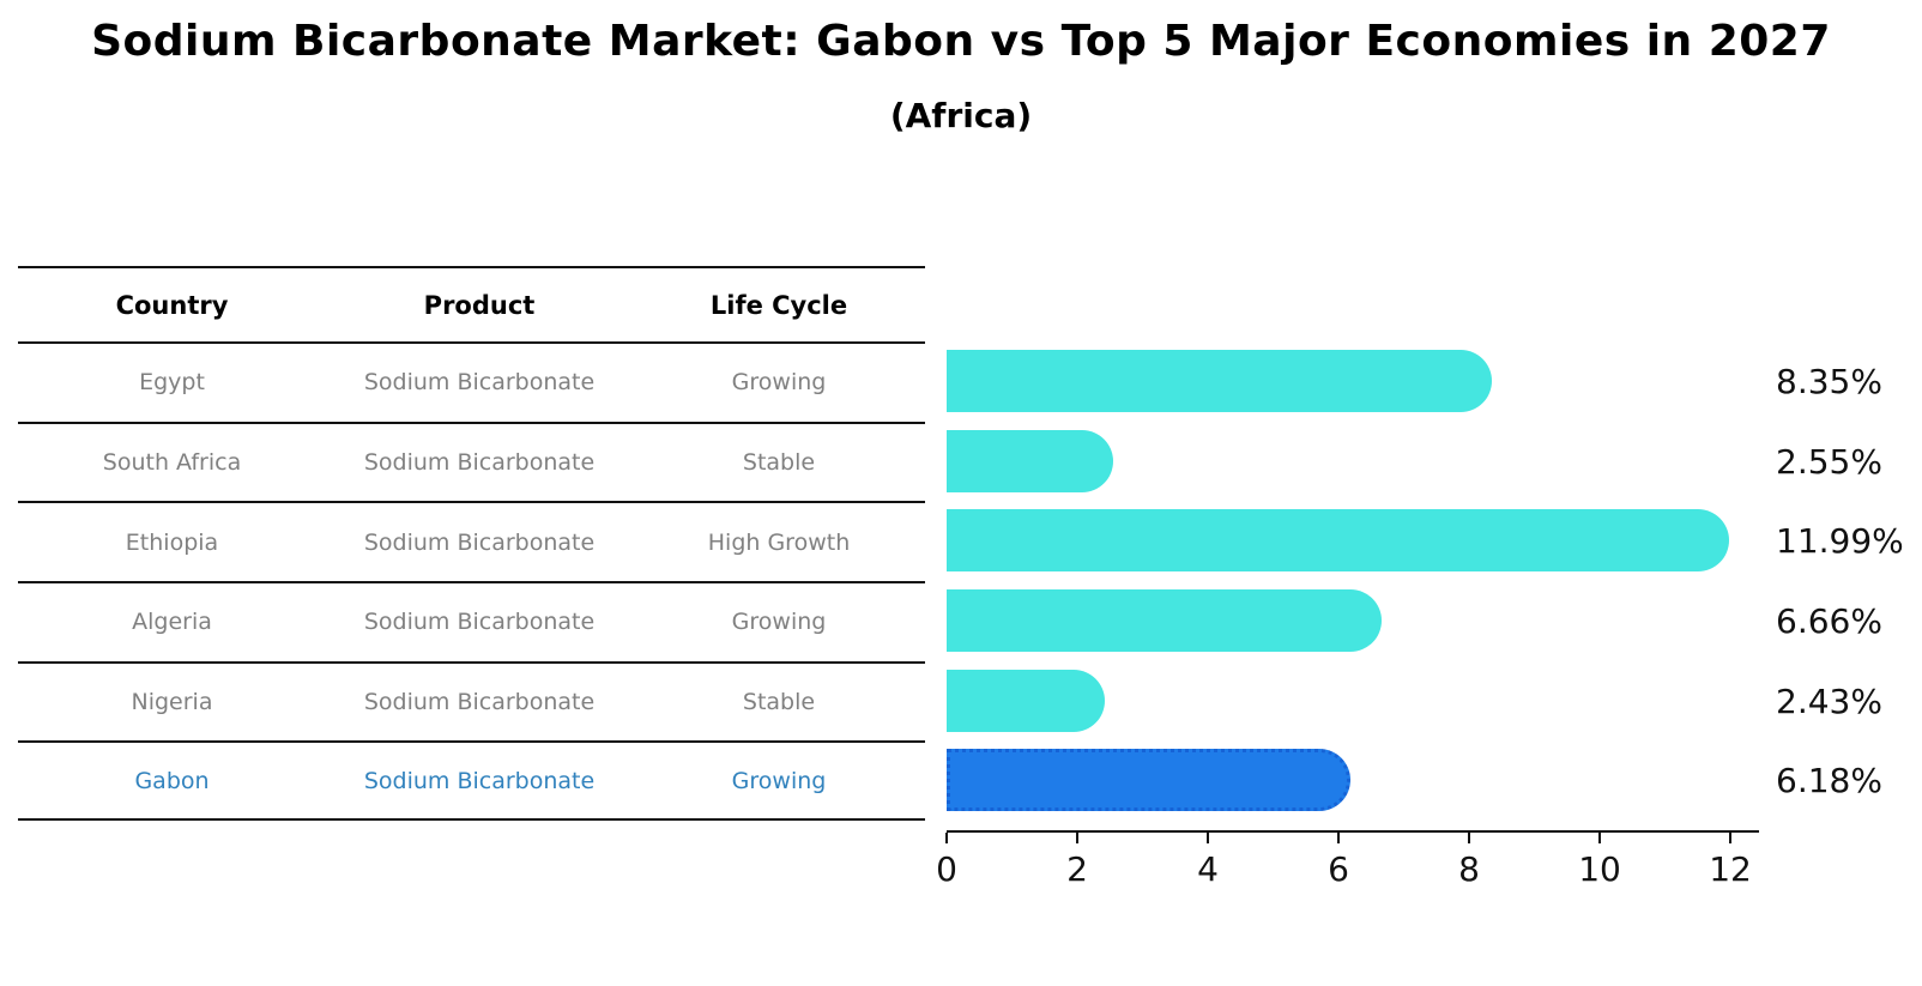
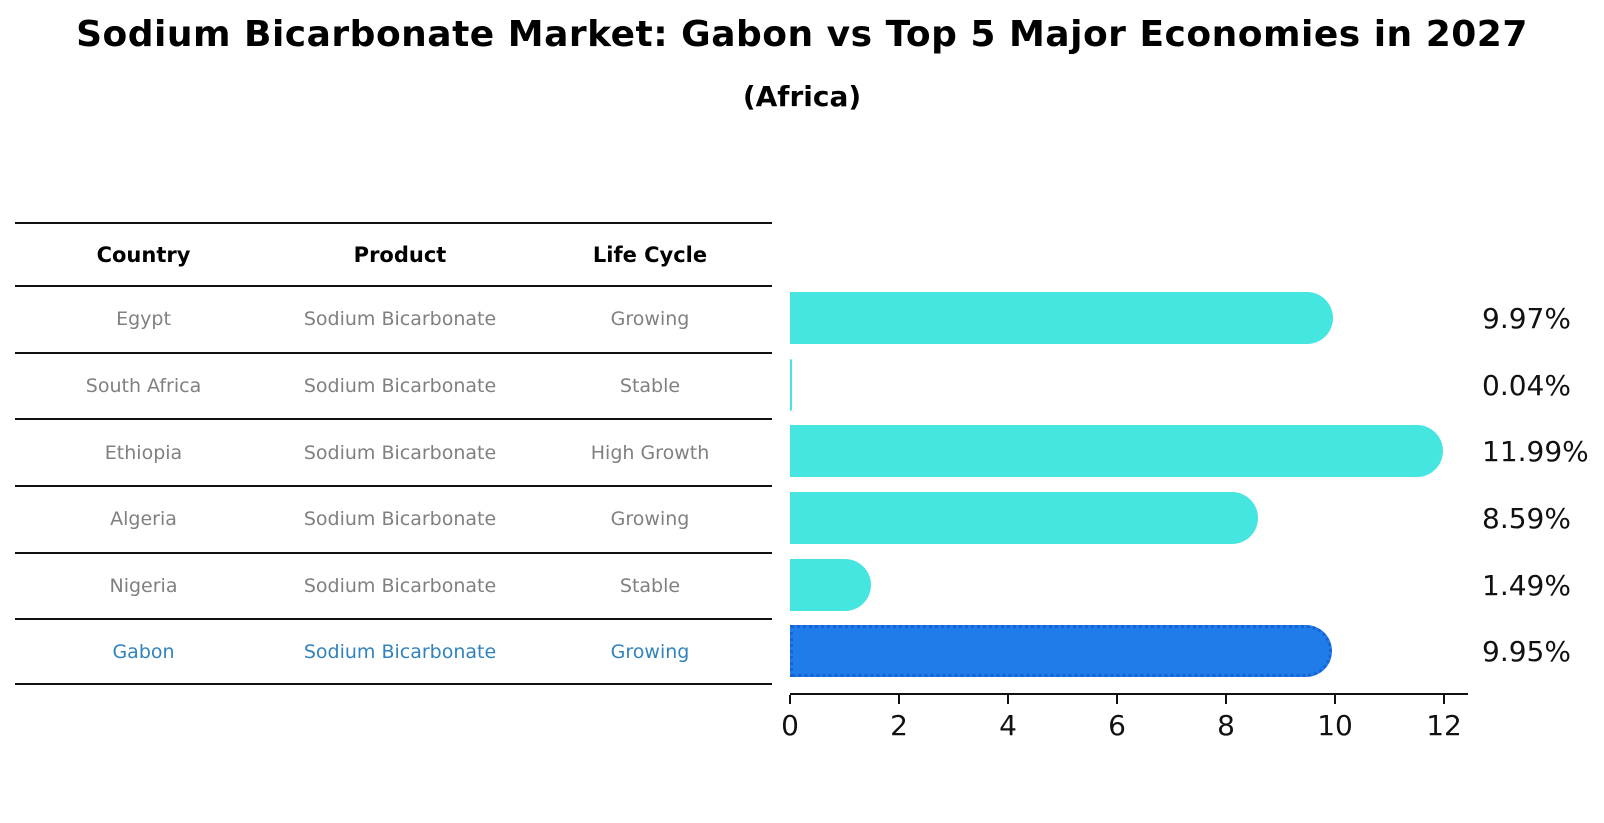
Egypt: 8.35% -> 9.97%
South Africa: 2.55% -> 0.04%
Algeria: 6.66% -> 8.59%
Nigeria: 2.43% -> 1.49%
Gabon: 6.18% -> 9.95%
